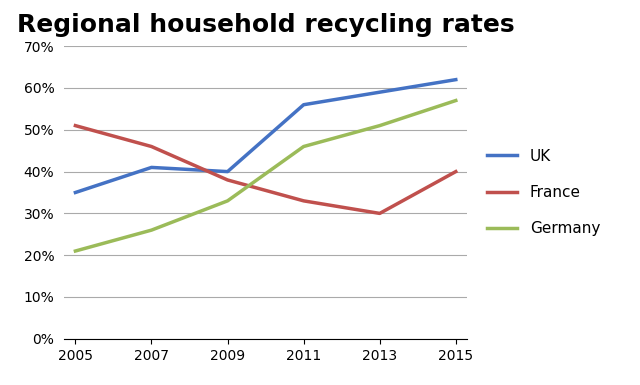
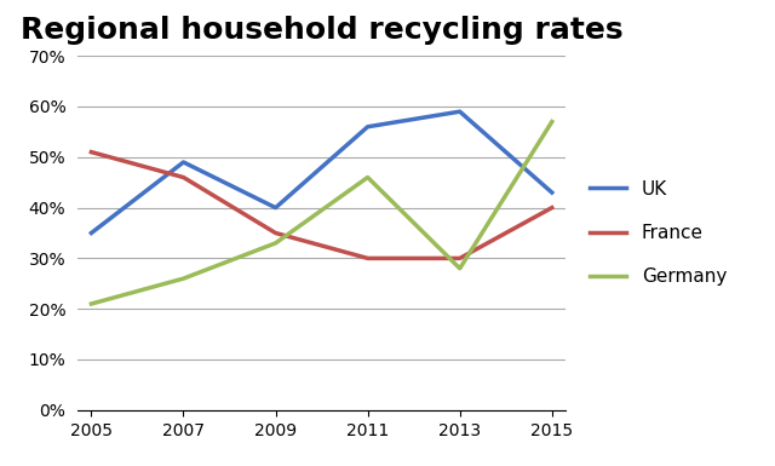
UK/2007: 41% -> 49%
France/2009: 38% -> 35%
France/2011: 33% -> 30%
Germany/2013: 51% -> 28%
UK/2015: 62% -> 43%
